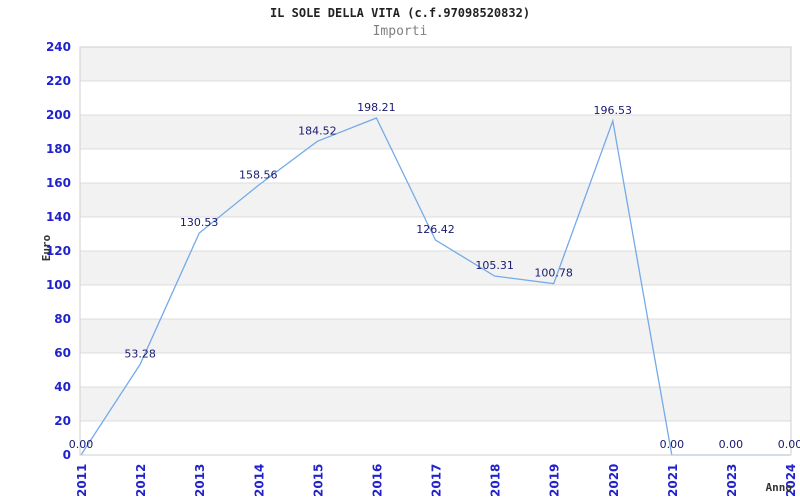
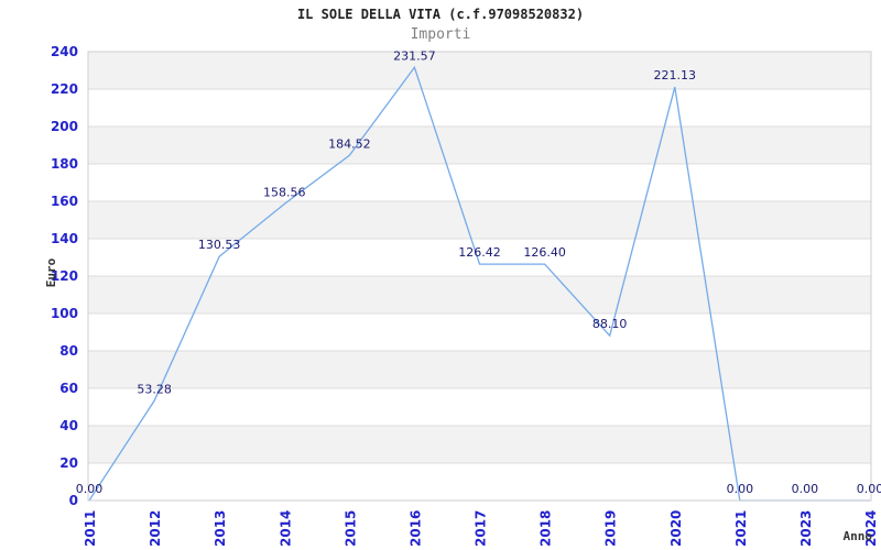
2016: 198.21 -> 231.57
2018: 105.31 -> 126.40
2019: 100.78 -> 88.10
2020: 196.53 -> 221.13
